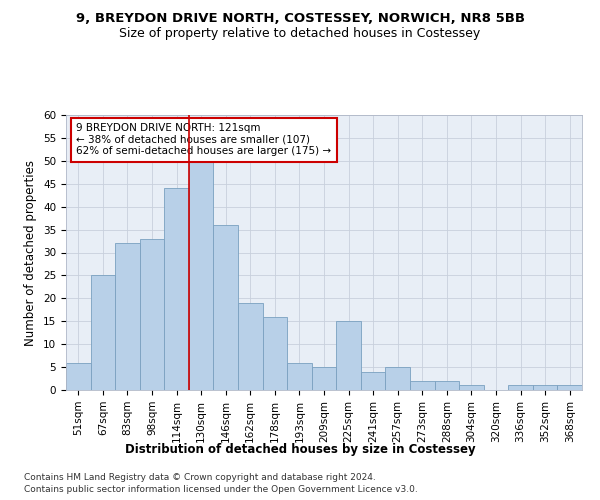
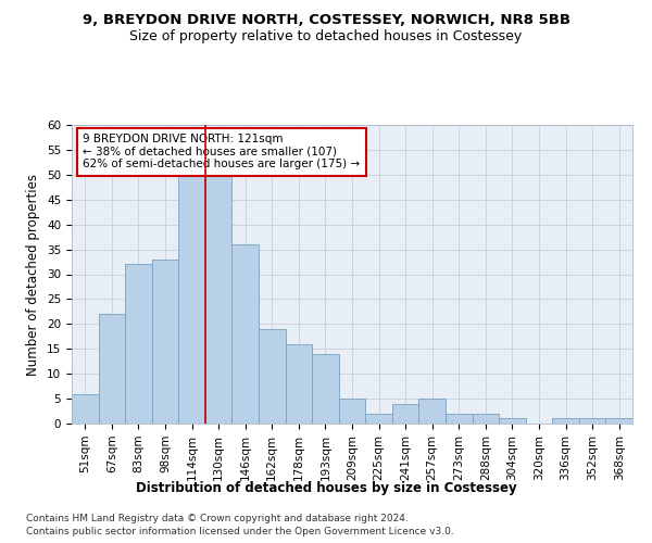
67sqm: 25 -> 22
114sqm: 44 -> 50
193sqm: 6 -> 14
225sqm: 15 -> 2
